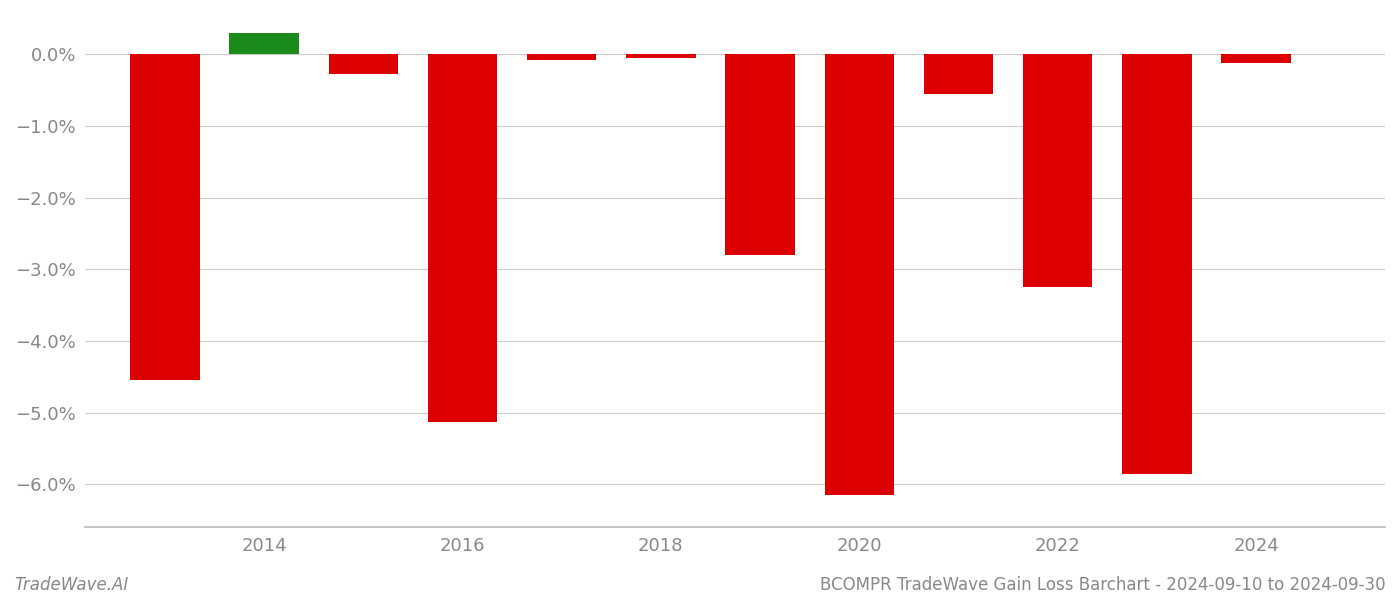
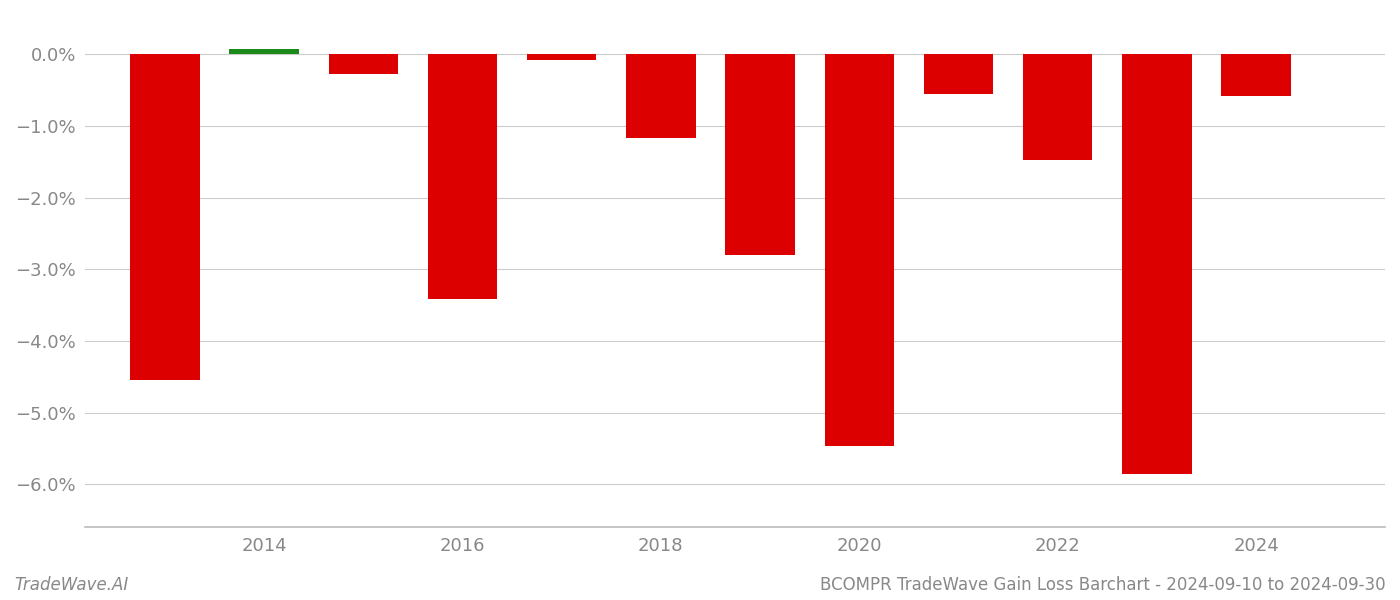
2014: 0.30% -> 0.08%
2016: -5.13% -> -3.42%
2018: -0.05% -> -1.16%
2020: -6.15% -> -5.46%
2022: -3.25% -> -1.48%
2024: -0.12% -> -0.58%
